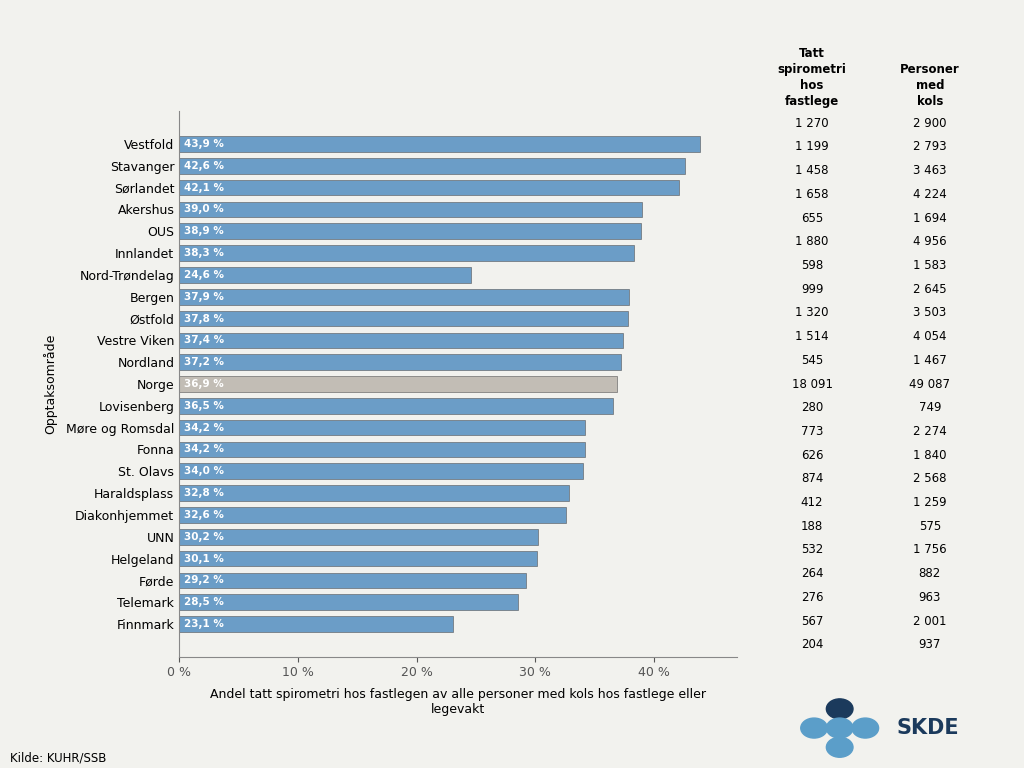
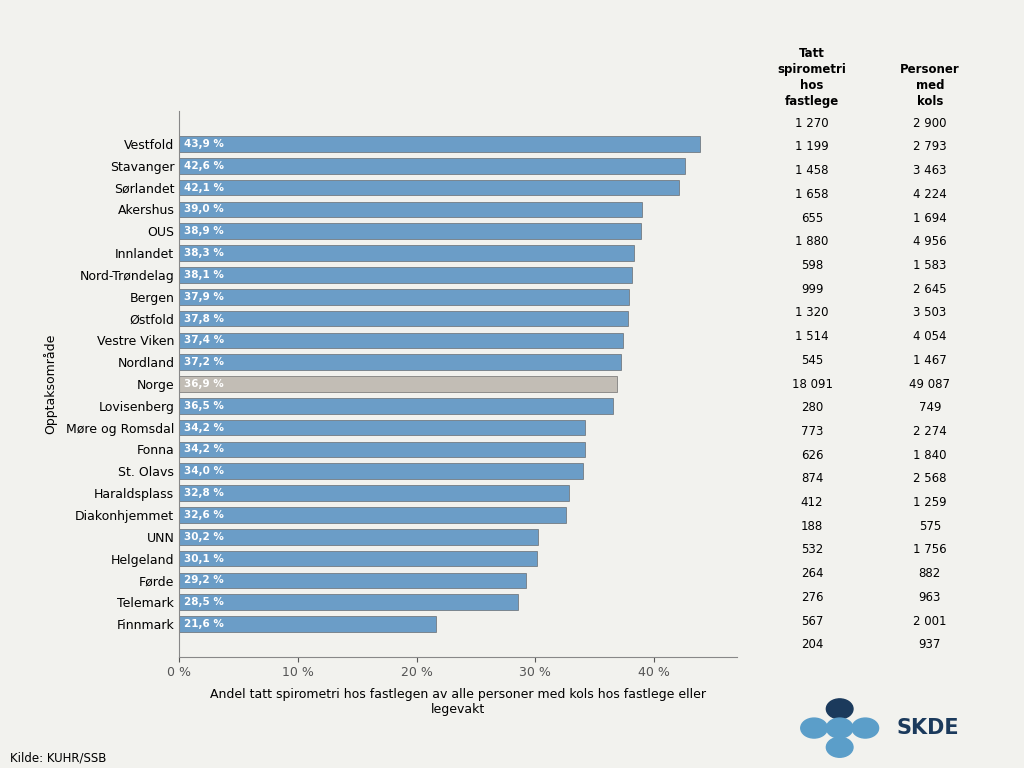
Nord-Trøndelag: 24,6 -> 38,1
Finnmark: 23,1 -> 21,6
